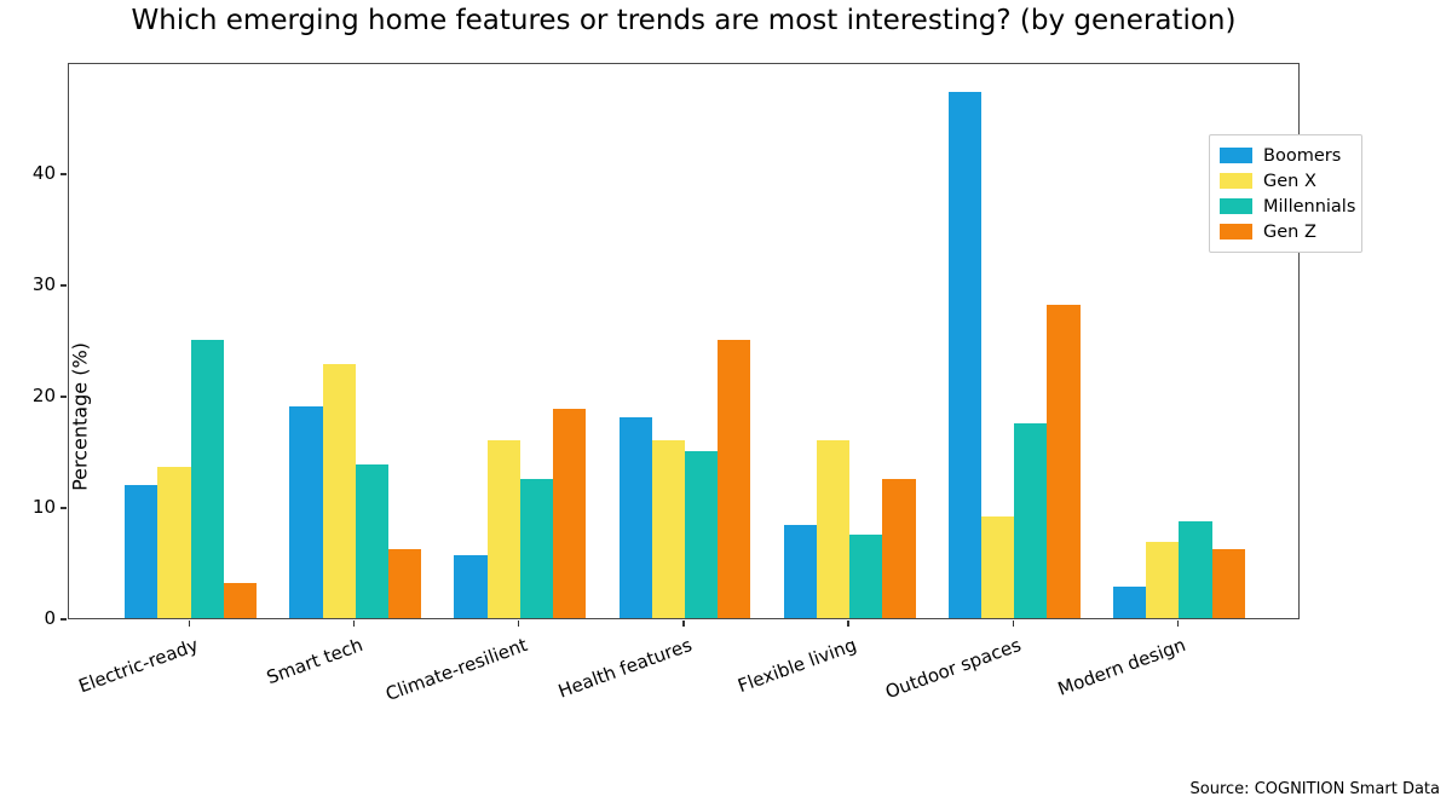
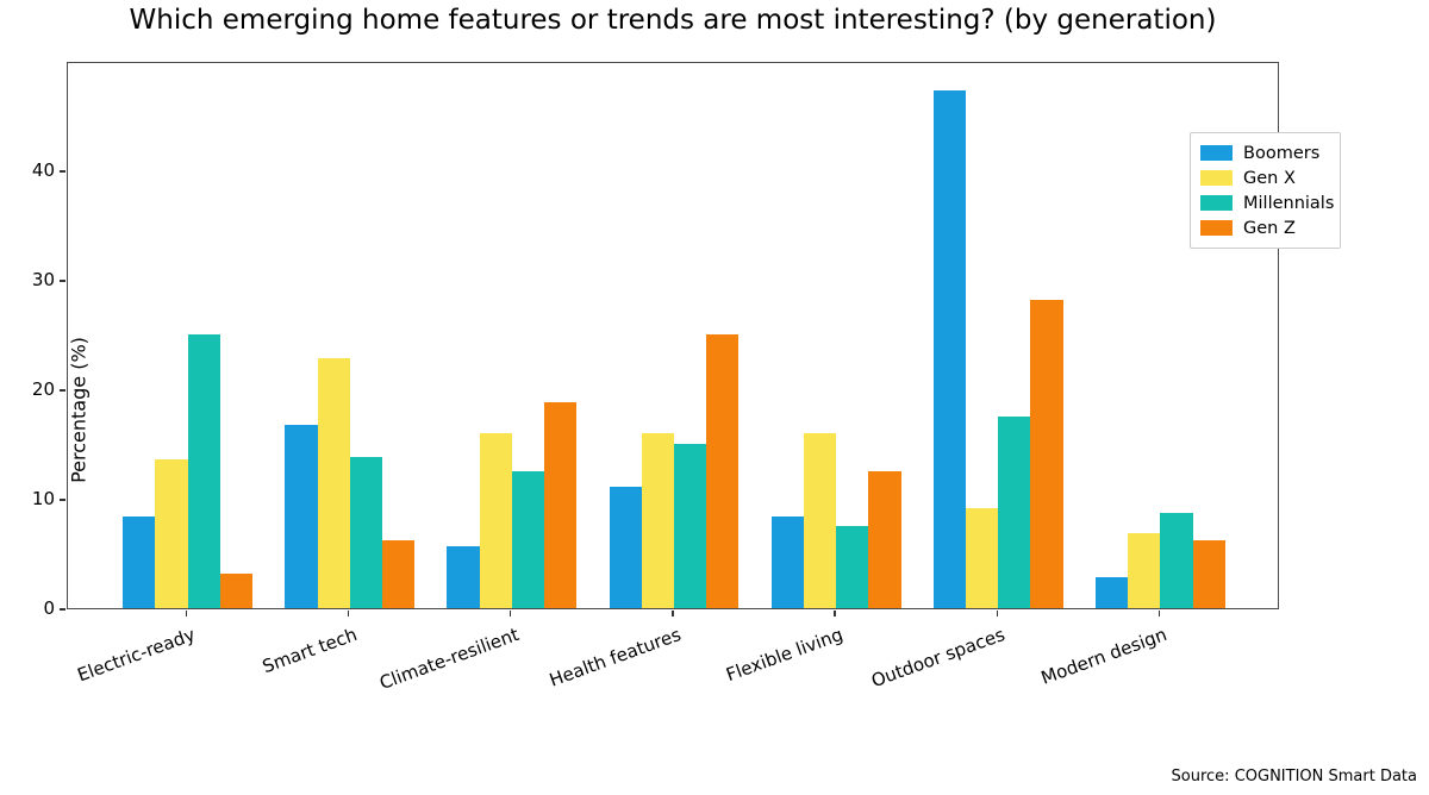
Boomers/Electric-ready: 12 -> 8
Boomers/Smart tech: 19 -> 17
Boomers/Health features: 18 -> 11
